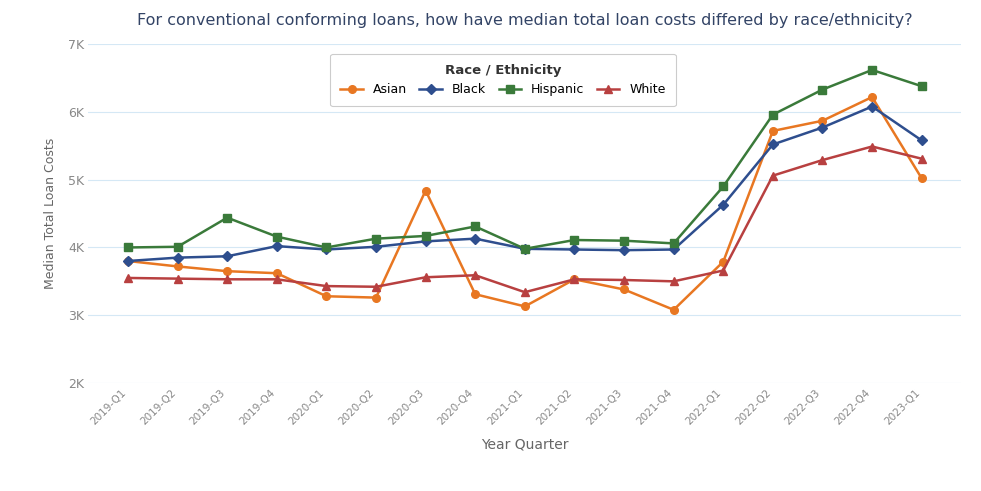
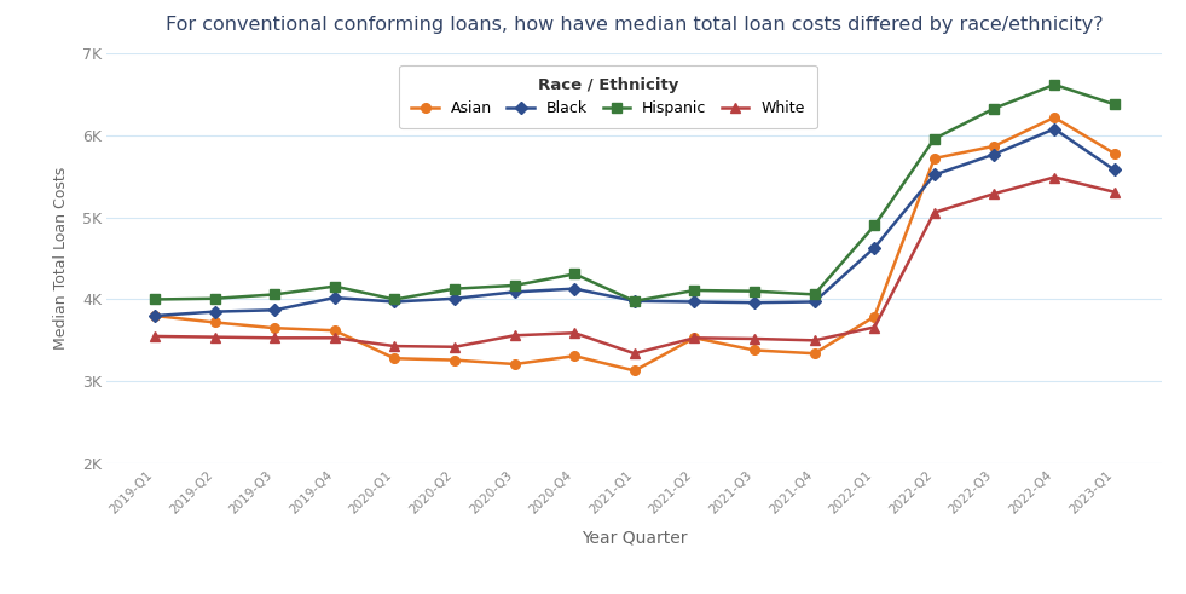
Hispanic/2019-Q3: 4.44K -> 4.06K
Asian/2020-Q3: 4.84K -> 3.21K
Asian/2021-Q4: 3.08K -> 3.34K
Asian/2023-Q1: 5.02K -> 5.78K
